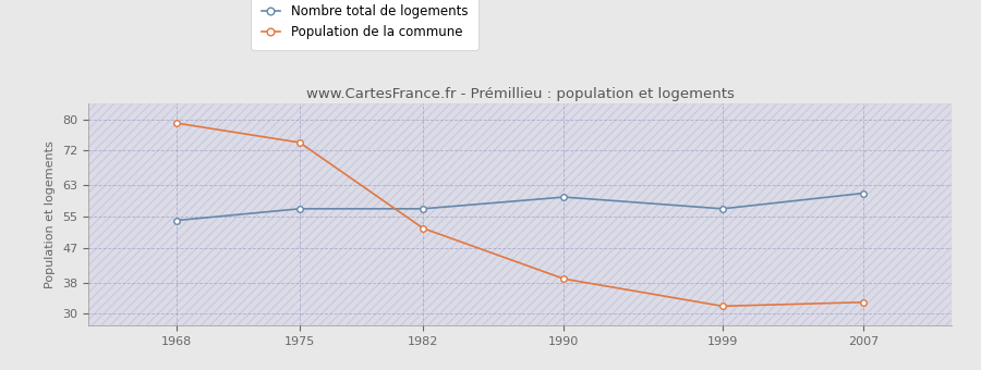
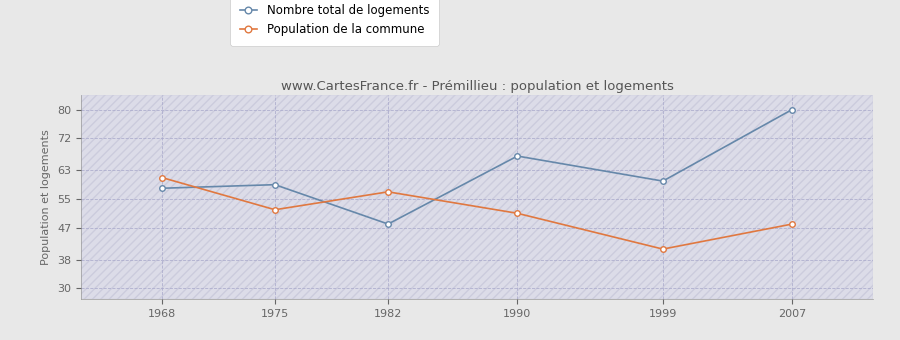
Nombre total de logements/1968: 54 -> 58
Population de la commune/1968: 79 -> 61
Nombre total de logements/1975: 57 -> 59
Population de la commune/1975: 74 -> 52
Nombre total de logements/1982: 57 -> 48
Population de la commune/1982: 52 -> 57
Nombre total de logements/1990: 60 -> 67
Population de la commune/1990: 39 -> 51
Nombre total de logements/1999: 57 -> 60
Population de la commune/1999: 32 -> 41
Nombre total de logements/2007: 61 -> 80
Population de la commune/2007: 33 -> 48
